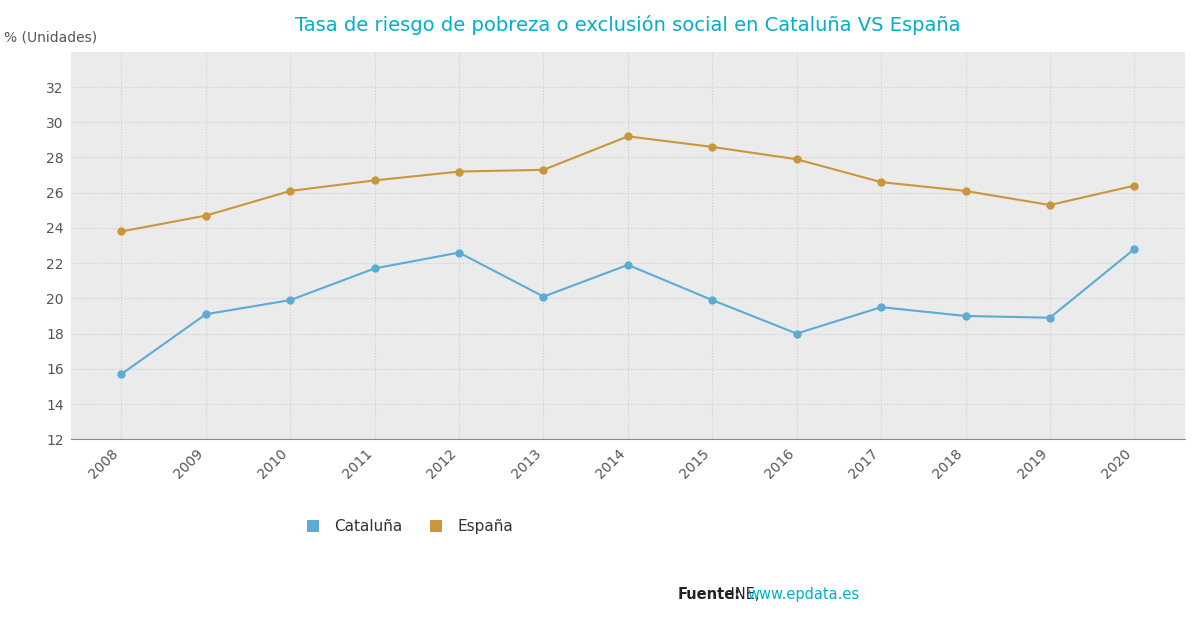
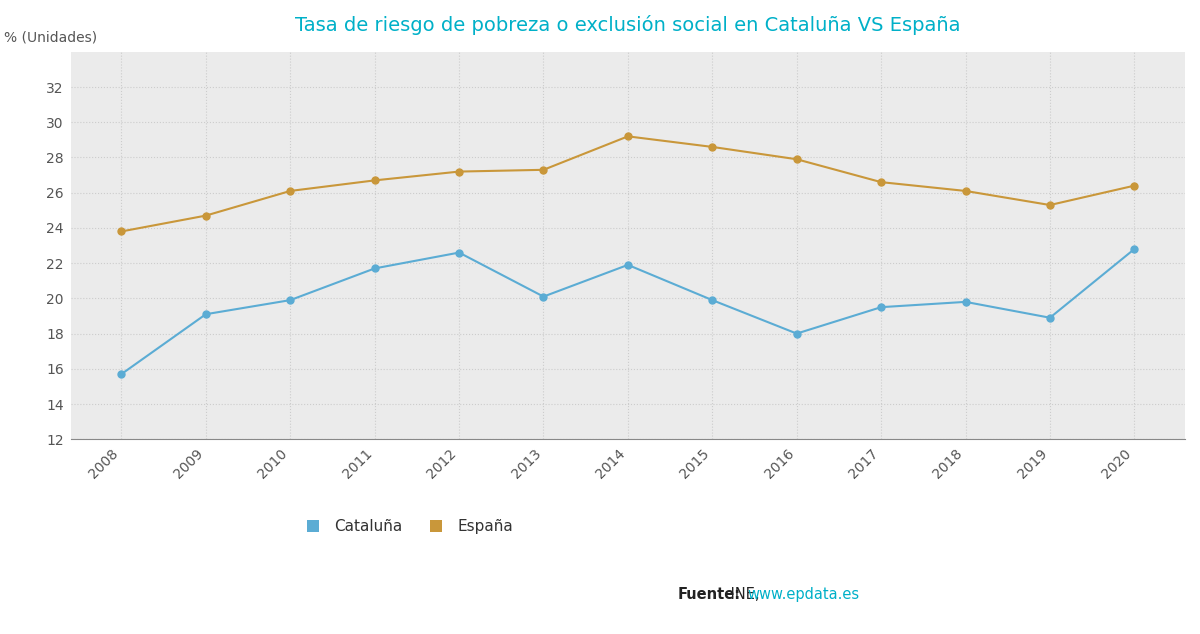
Cataluña/2018: 19.0 -> 19.8
